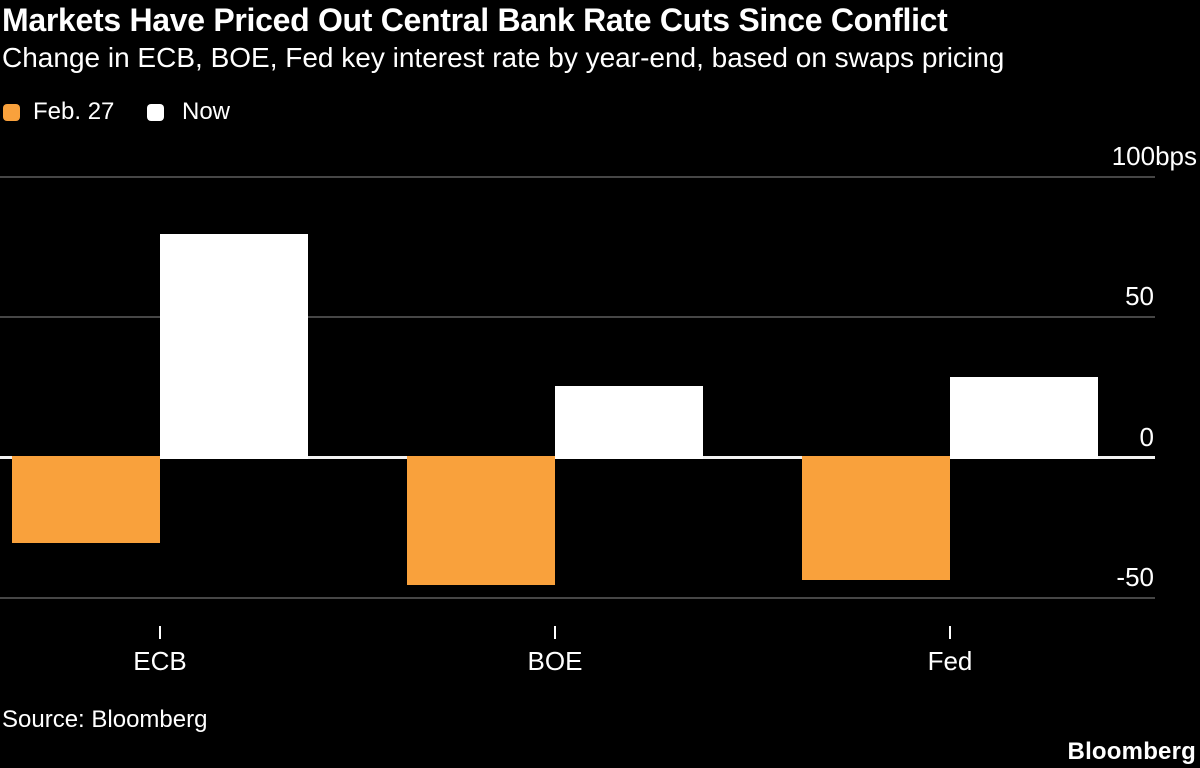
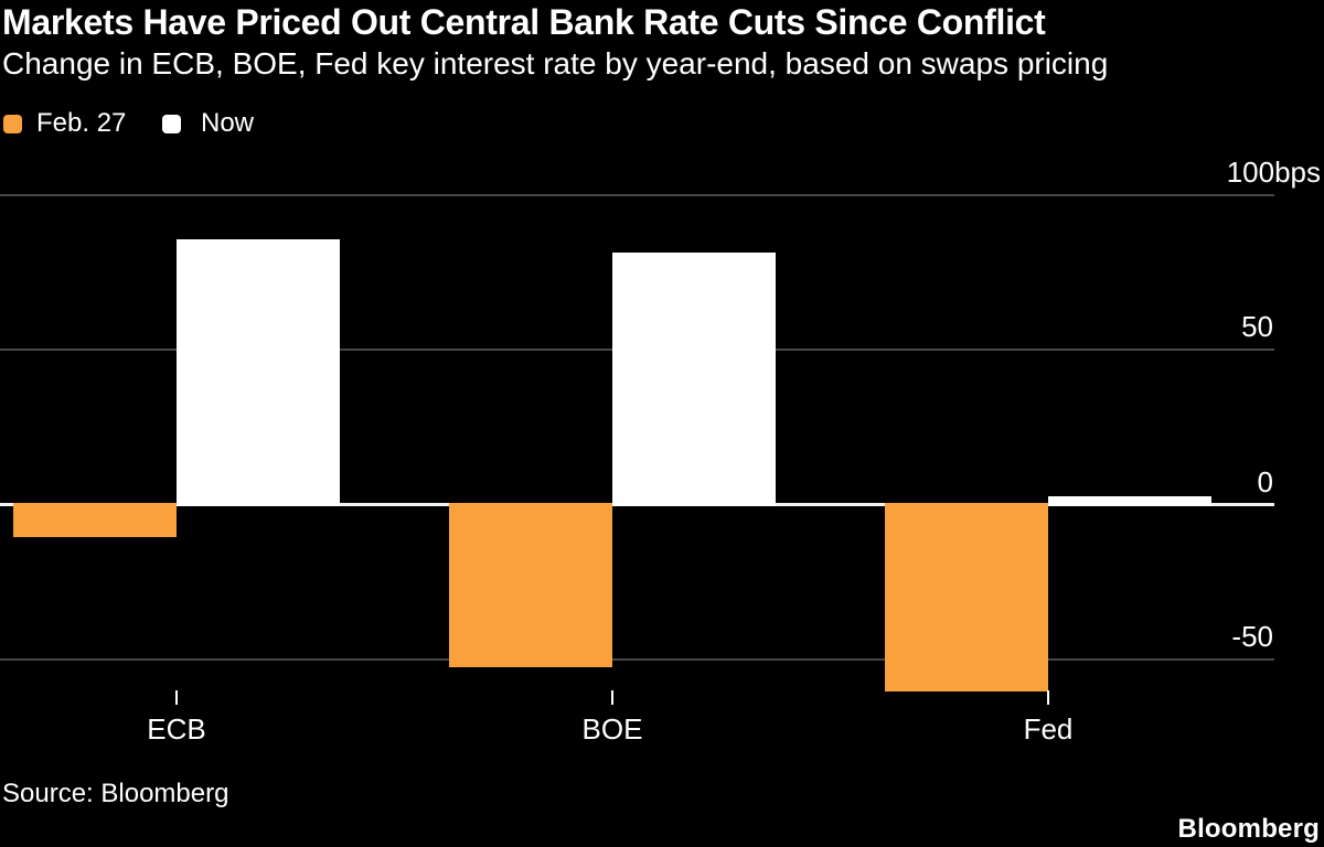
Feb. 27/ECB: -30 -> -10
Now/ECB: 79 -> 85
Feb. 27/BOE: -45 -> -52
Now/BOE: 25 -> 81
Feb. 27/Fed: -43 -> -60
Now/Fed: 28 -> 2
